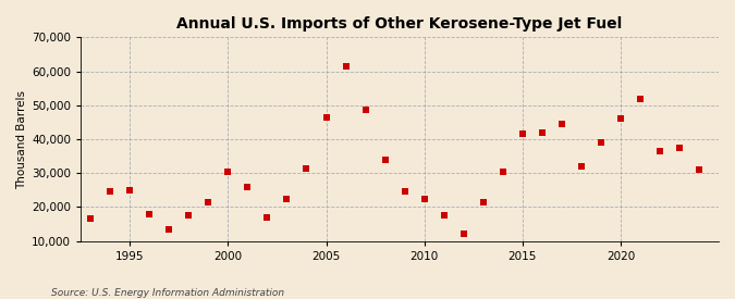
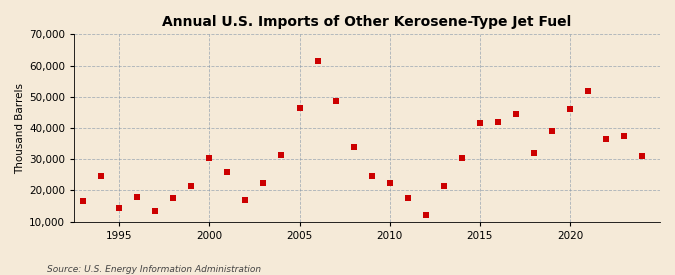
1995: 25,000 -> 14,500
